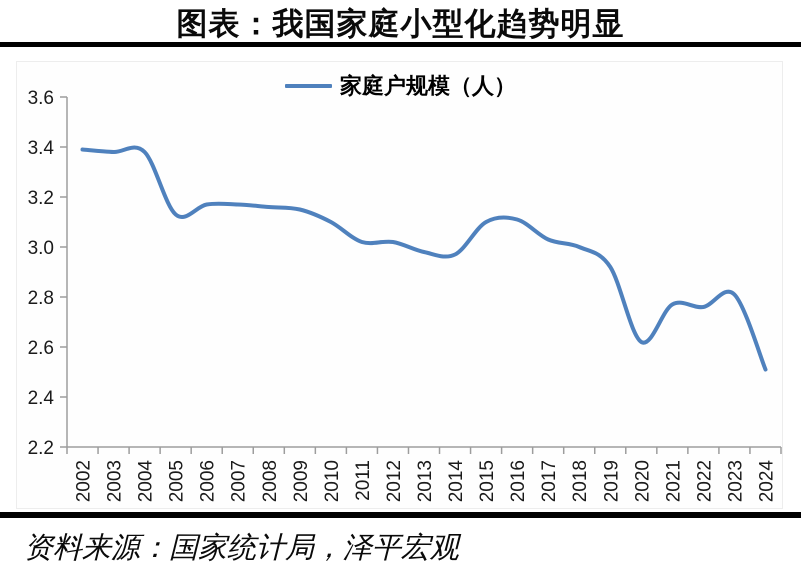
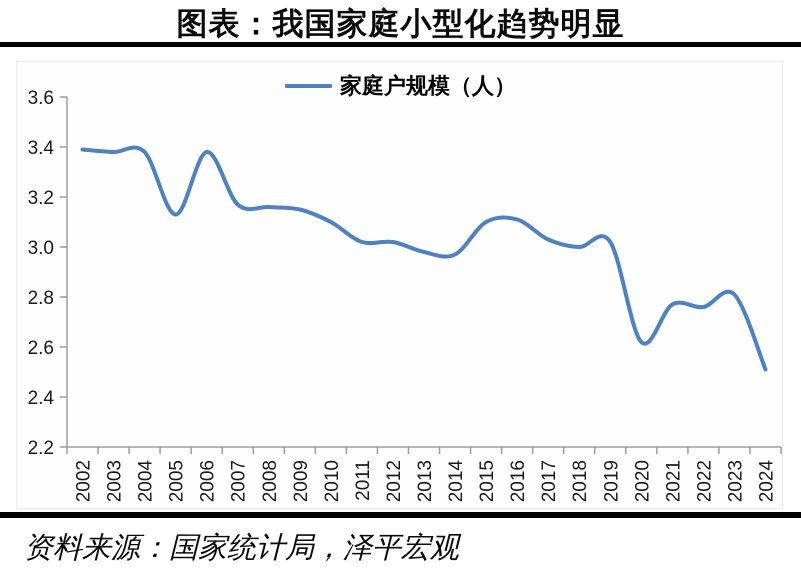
2006: 3.17 -> 3.38
2019: 2.92 -> 3.02
